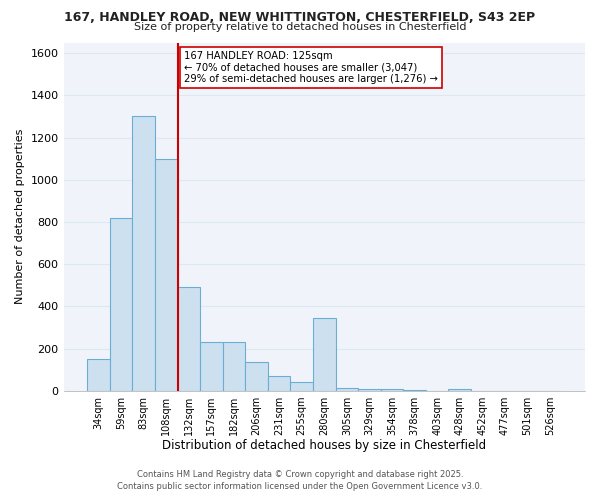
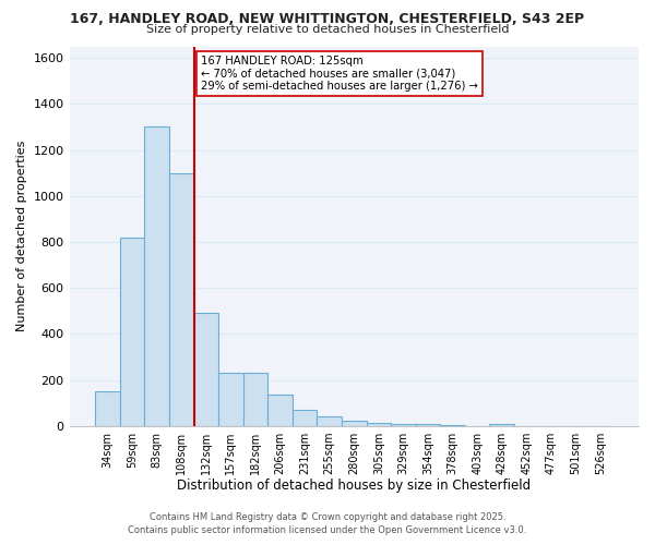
280sqm: 345 -> 22
